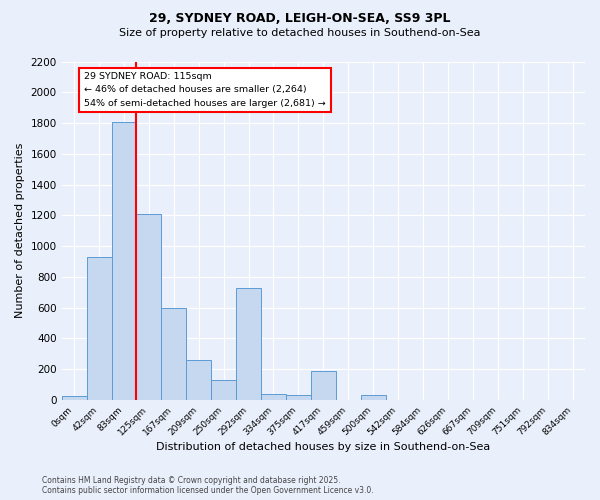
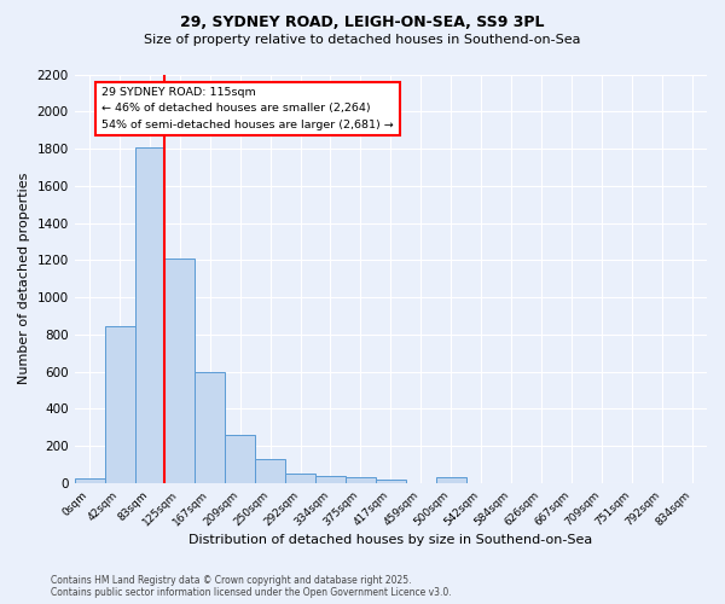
42sqm: 930 -> 840
292sqm: 730 -> 50
417sqm: 190 -> 20
